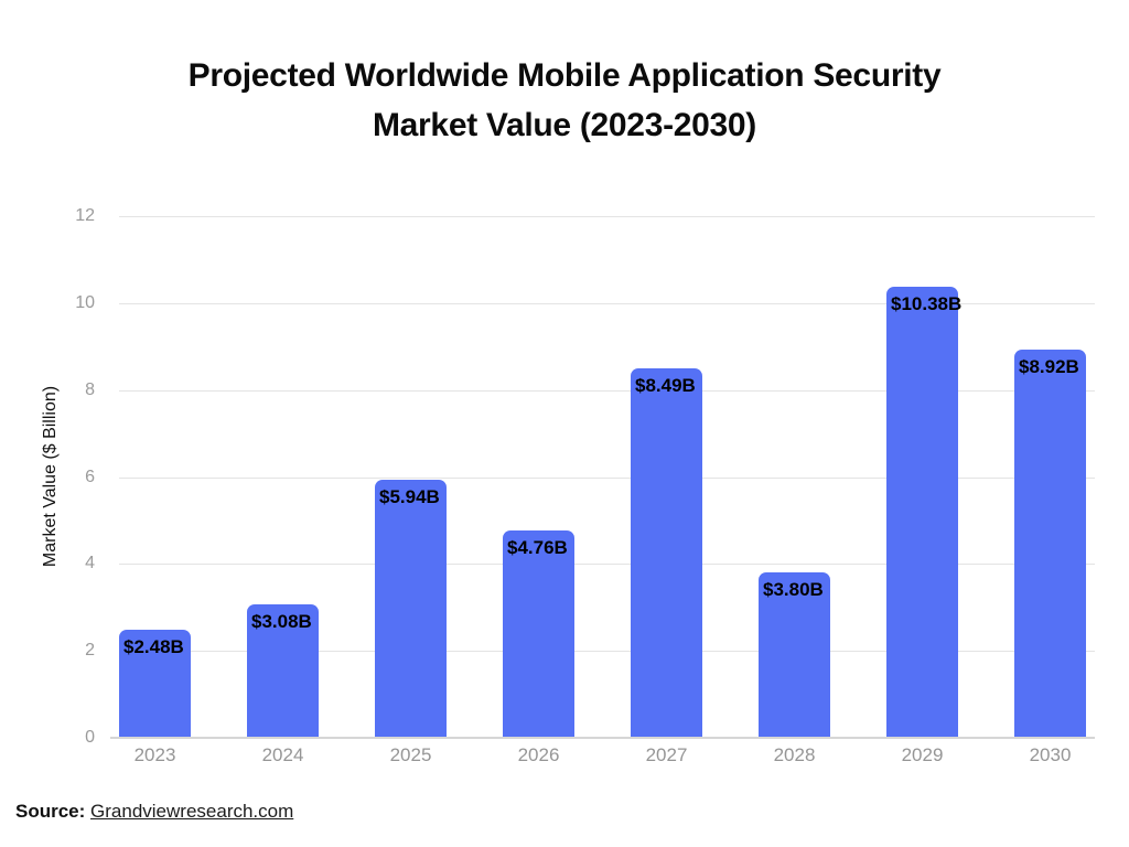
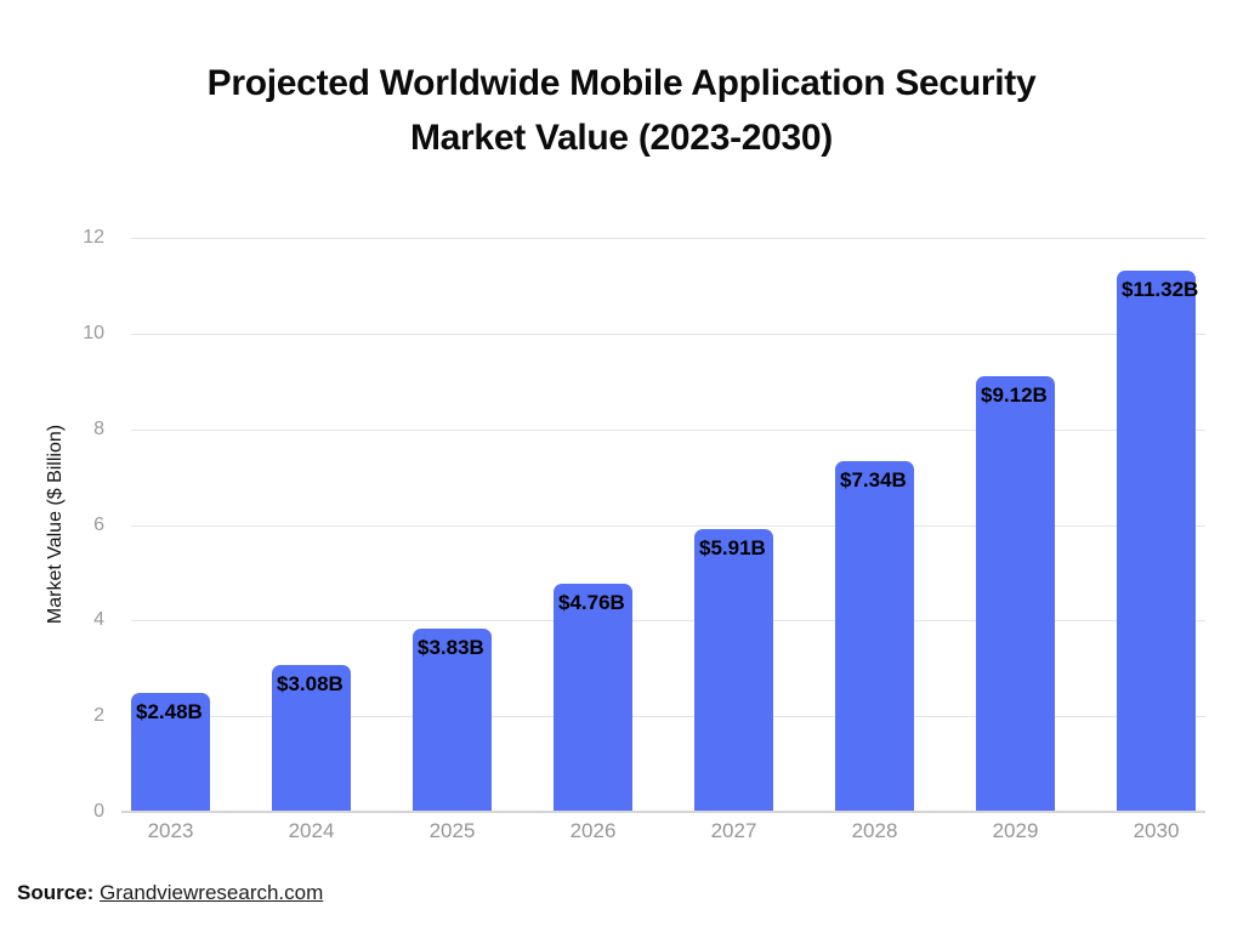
2025: $5.94B -> $3.83B
2027: $8.49B -> $5.91B
2028: $3.80B -> $7.34B
2029: $10.38B -> $9.12B
2030: $8.92B -> $11.32B
